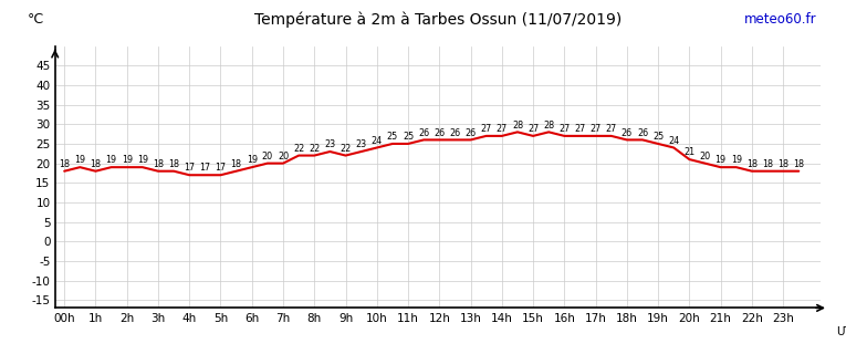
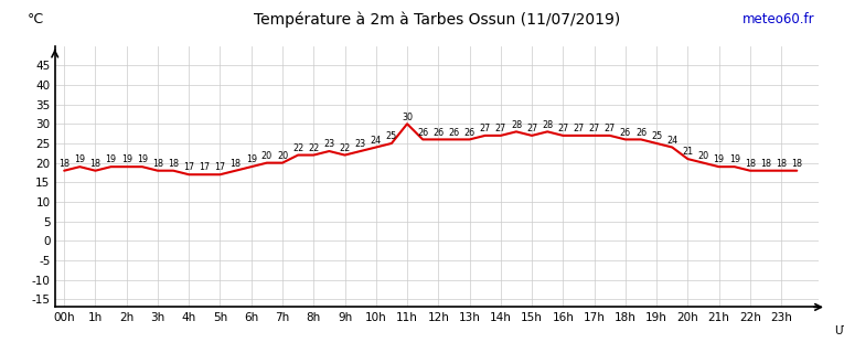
11h: 25 -> 30
